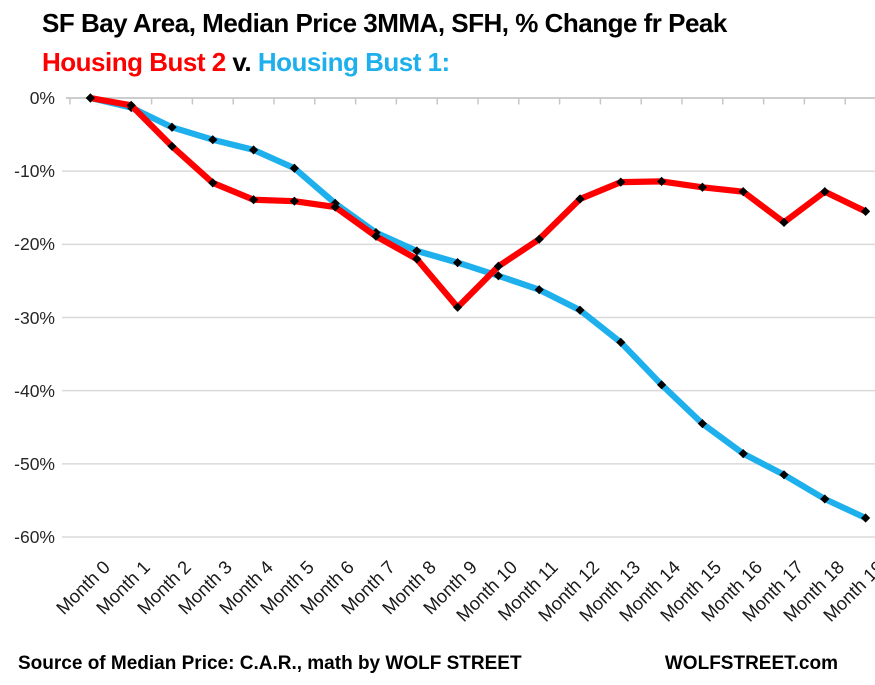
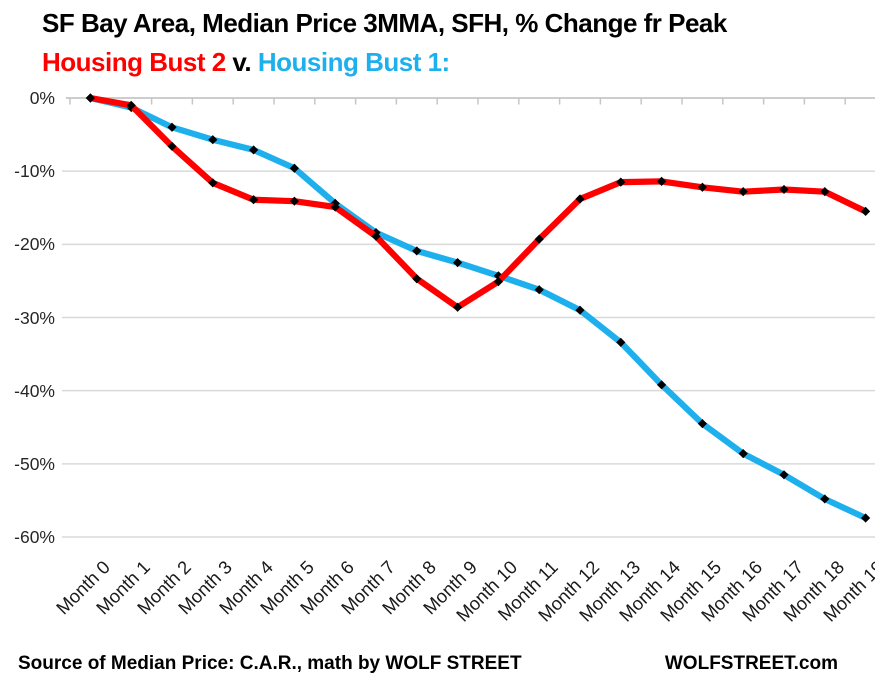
Housing Bust 2/Month 8: -22% -> -25%
Housing Bust 2/Month 10: -23% -> -25%
Housing Bust 2/Month 17: -17% -> -12%
